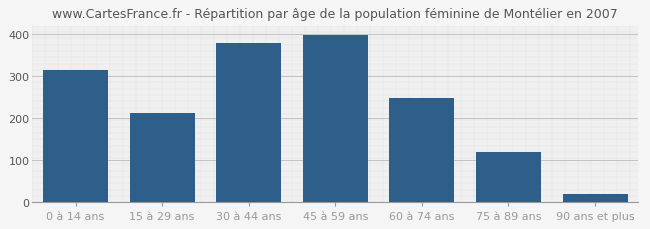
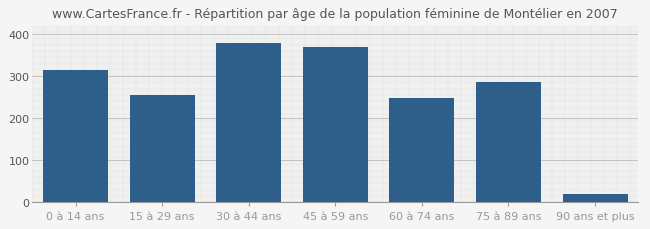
15 à 29 ans: 213 -> 255
45 à 59 ans: 397 -> 370
75 à 89 ans: 120 -> 285
